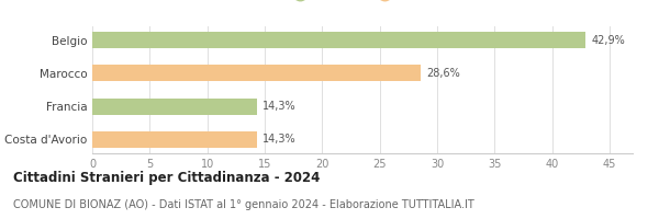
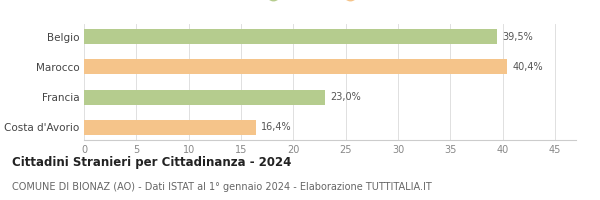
Belgio: 42,9% -> 39,5%
Marocco: 28,6% -> 40,4%
Francia: 14,3% -> 23,0%
Costa d'Avorio: 14,3% -> 16,4%
